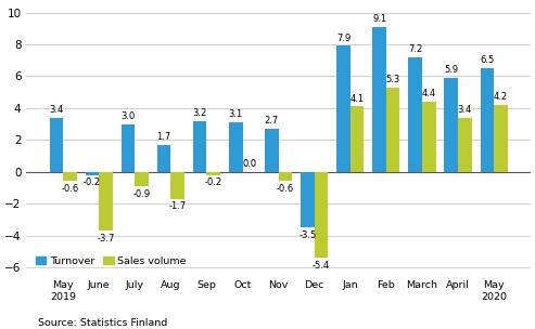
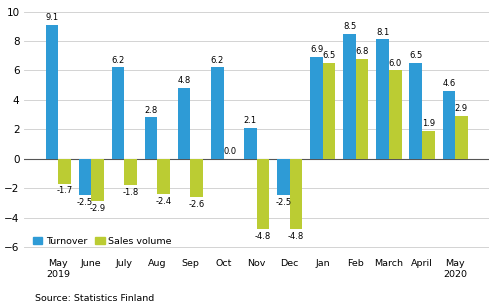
Turnover/May 2019: 3.4 -> 9.1
Sales volume/May 2019: -0.6 -> -1.7
Turnover/June: -0.2 -> -2.5
Sales volume/June: -3.7 -> -2.9
Turnover/July: 3.0 -> 6.2
Sales volume/July: -0.9 -> -1.8
Turnover/Aug: 1.7 -> 2.8
Sales volume/Aug: -1.7 -> -2.4
Turnover/Sep: 3.2 -> 4.8
Sales volume/Sep: -0.2 -> -2.6
Turnover/Oct: 3.1 -> 6.2
Turnover/Nov: 2.7 -> 2.1
Sales volume/Nov: -0.6 -> -4.8
Turnover/Dec: -3.5 -> -2.5
Sales volume/Dec: -5.4 -> -4.8
Turnover/Jan: 7.9 -> 6.9
Sales volume/Jan: 4.1 -> 6.5
Turnover/Feb: 9.1 -> 8.5
Sales volume/Feb: 5.3 -> 6.8
Turnover/March: 7.2 -> 8.1
Sales volume/March: 4.4 -> 6.0
Turnover/April: 5.9 -> 6.5
Sales volume/April: 3.4 -> 1.9
Turnover/May 2020: 6.5 -> 4.6
Sales volume/May 2020: 4.2 -> 2.9
